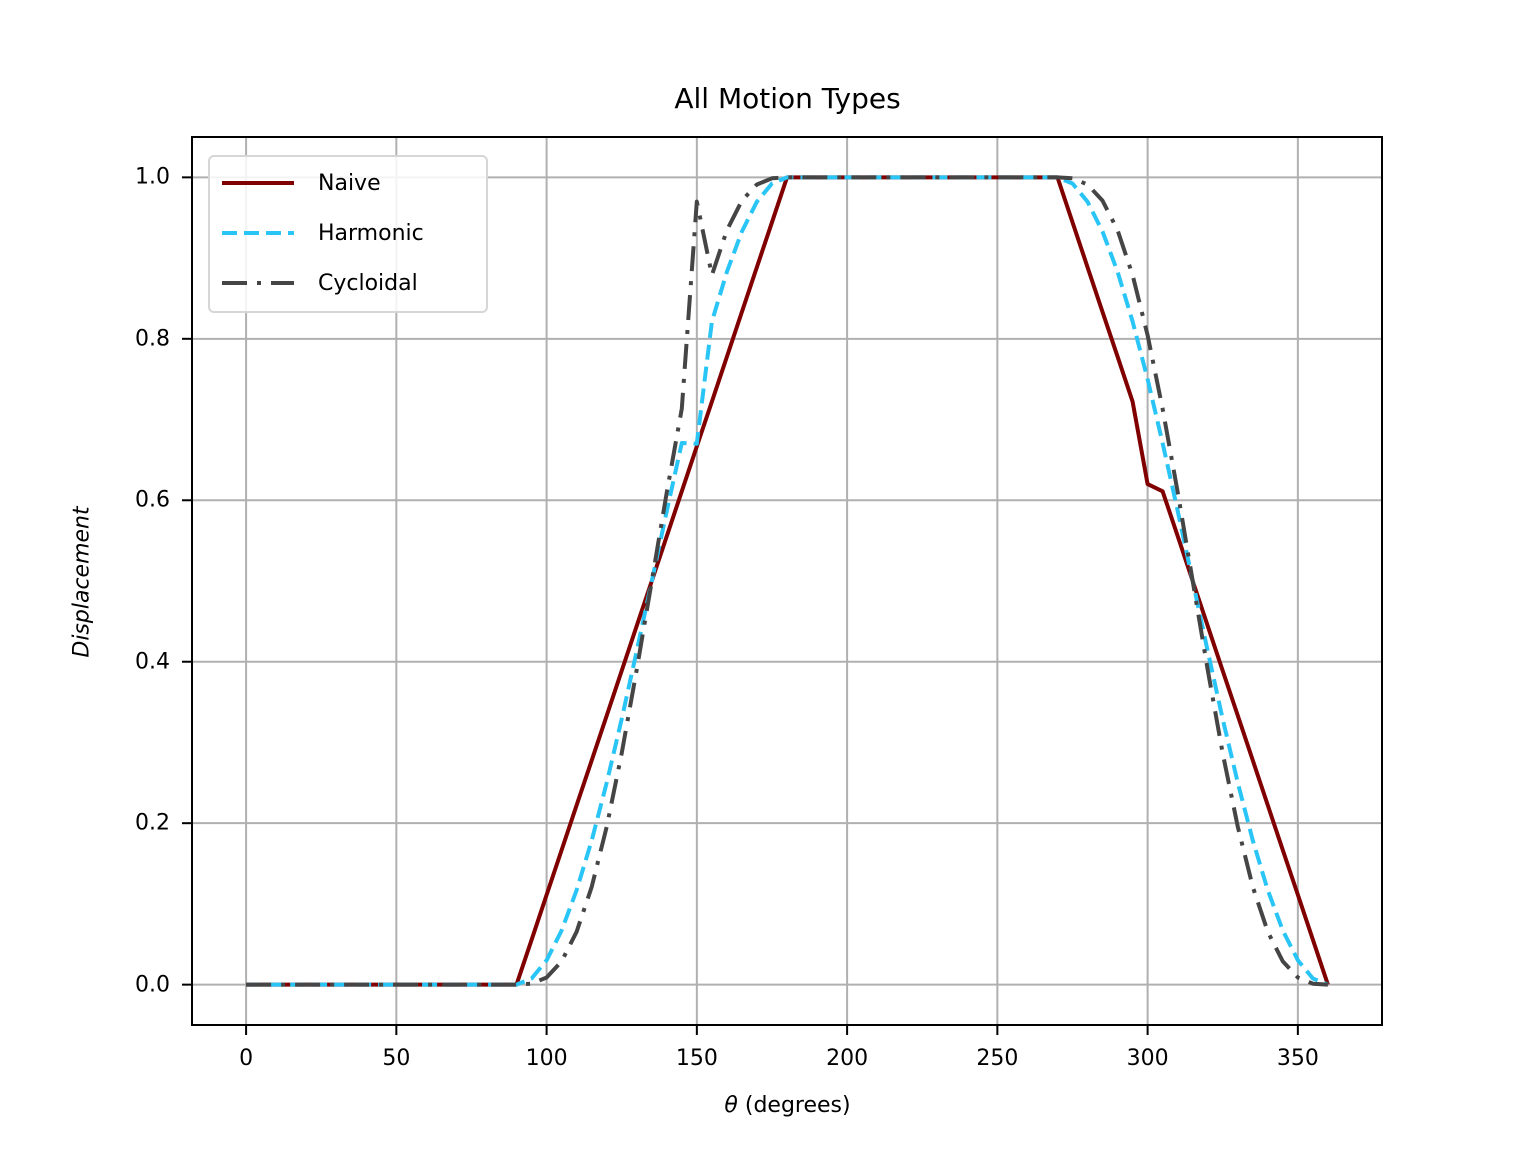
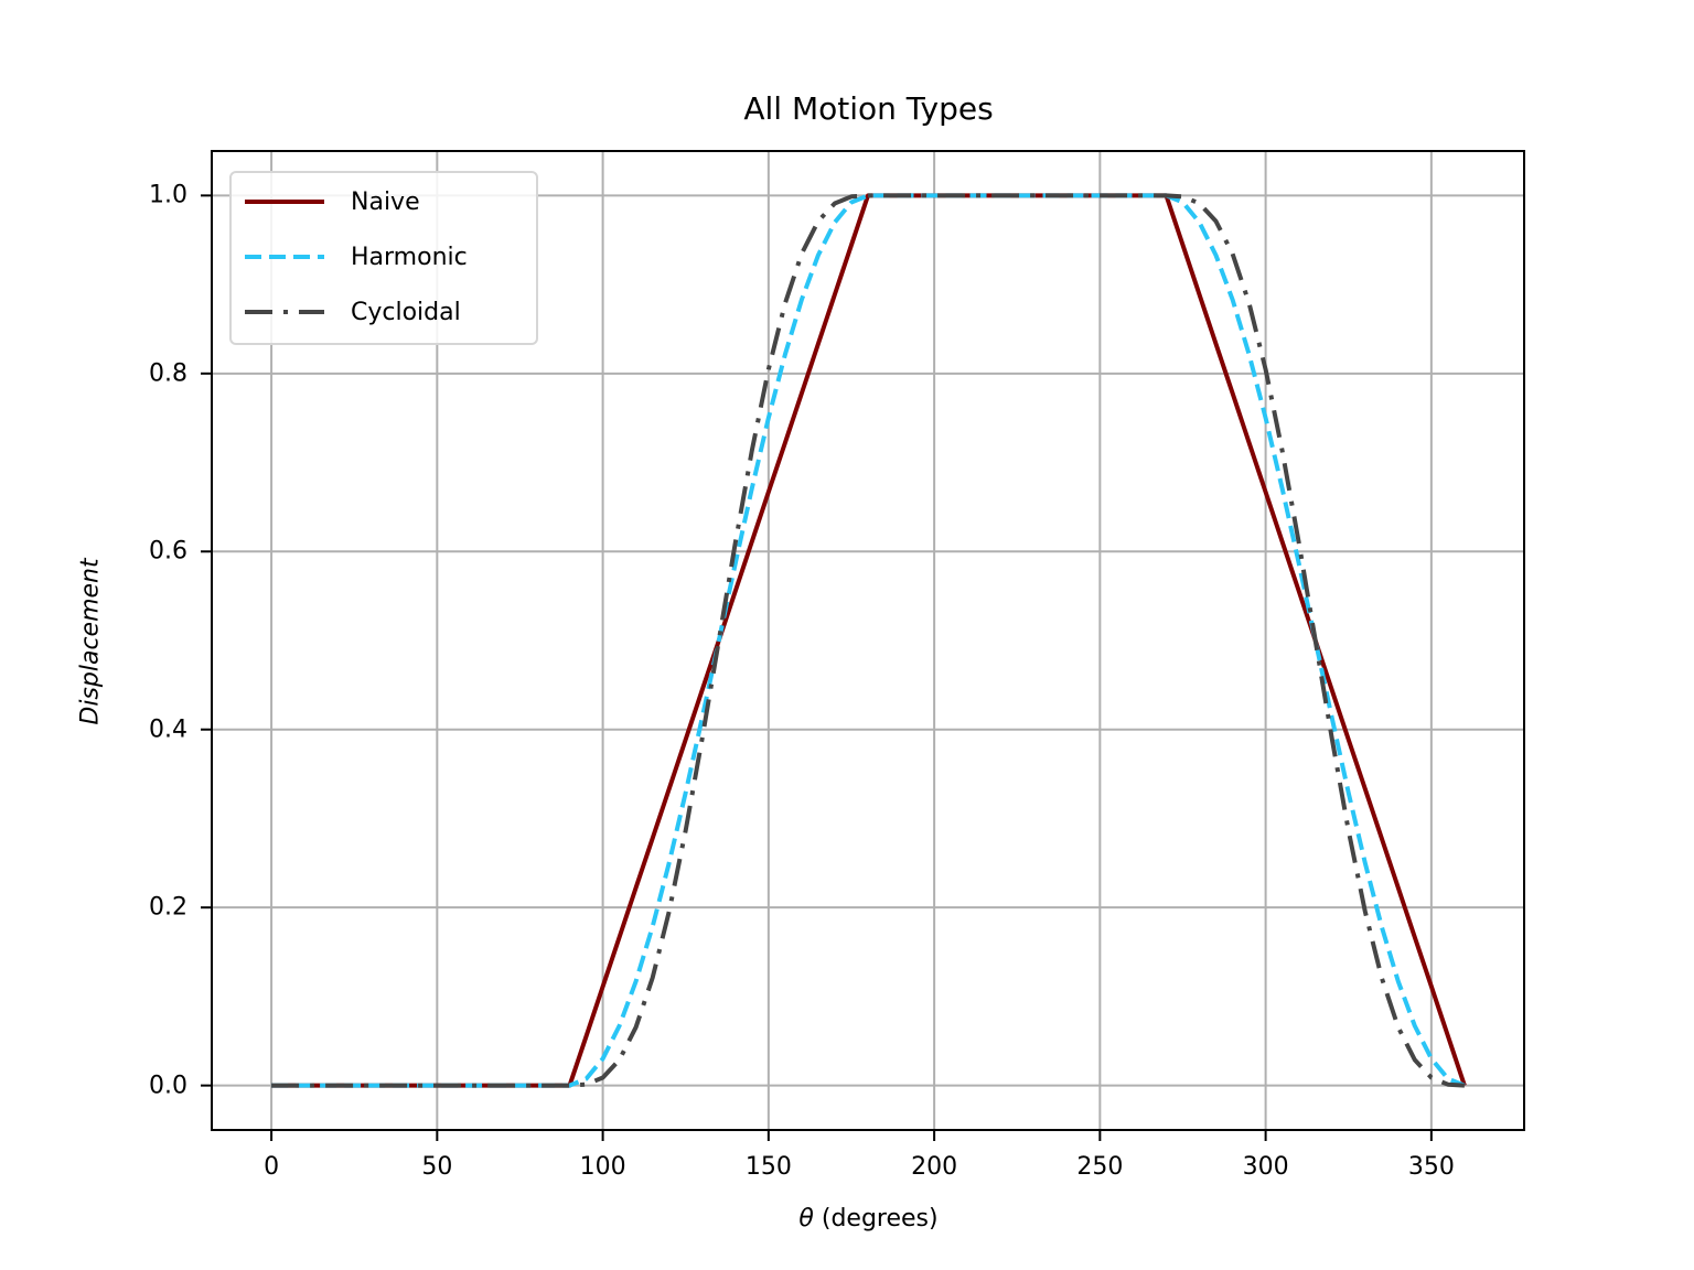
Harmonic/150: 0.67 -> 0.75
Cycloidal/150: 0.97 -> 0.80
Naive/300: 0.62 -> 0.67
